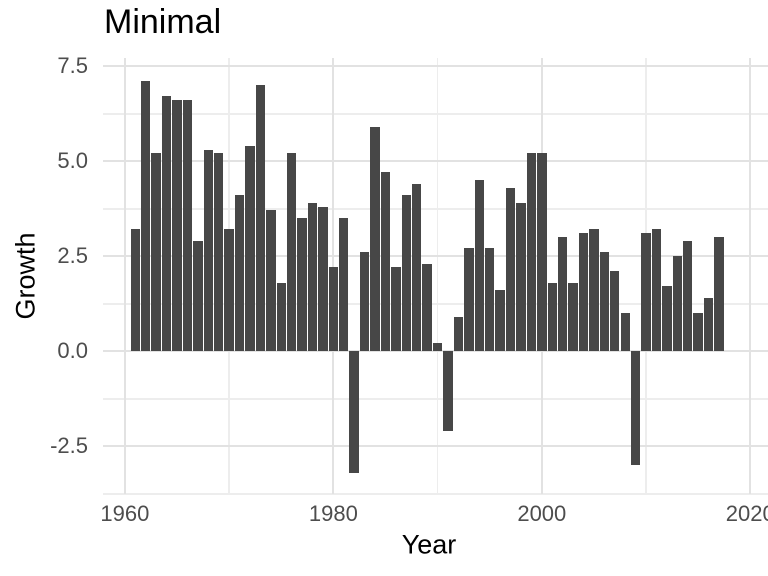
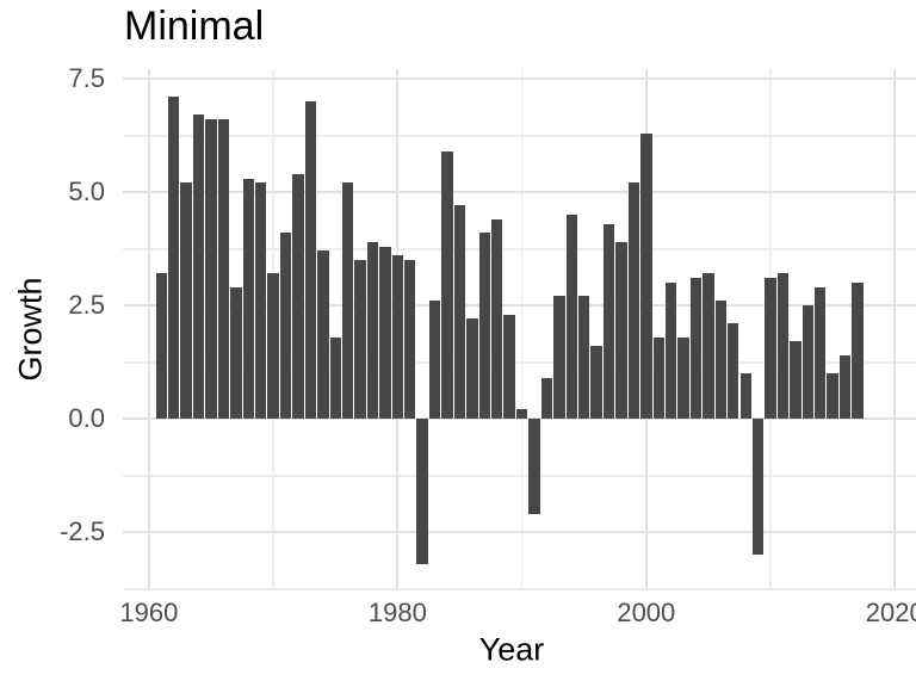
1980: 2.2 -> 3.6
2000: 5.2 -> 6.3
